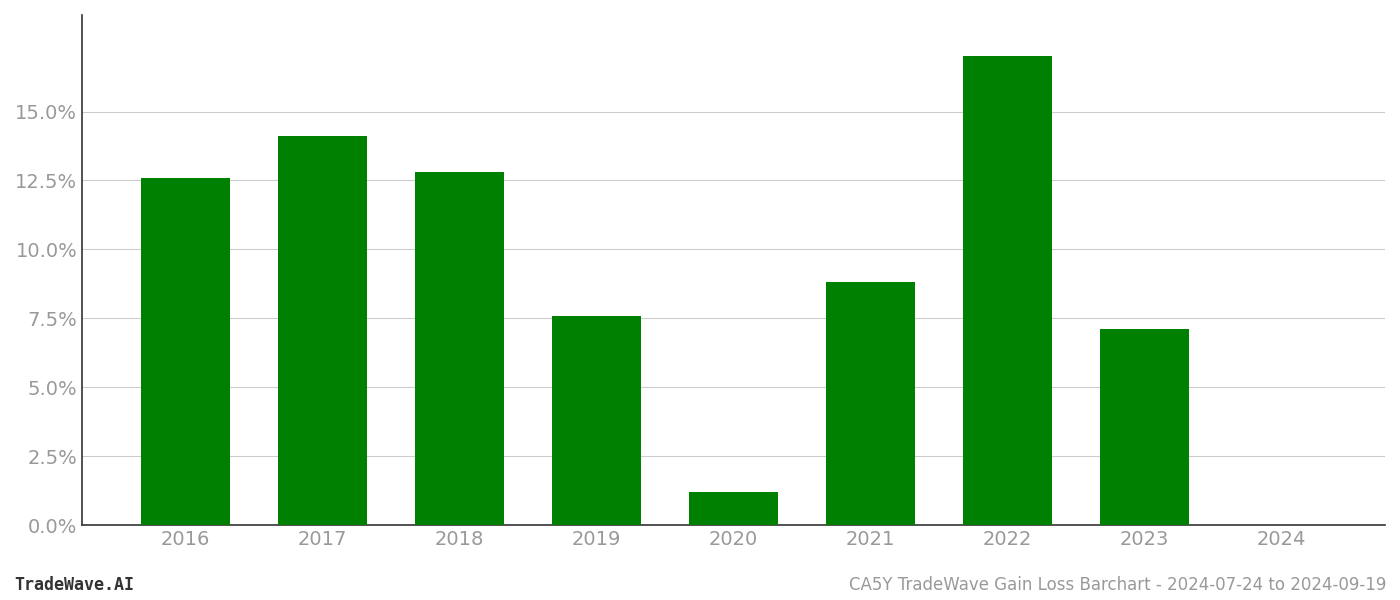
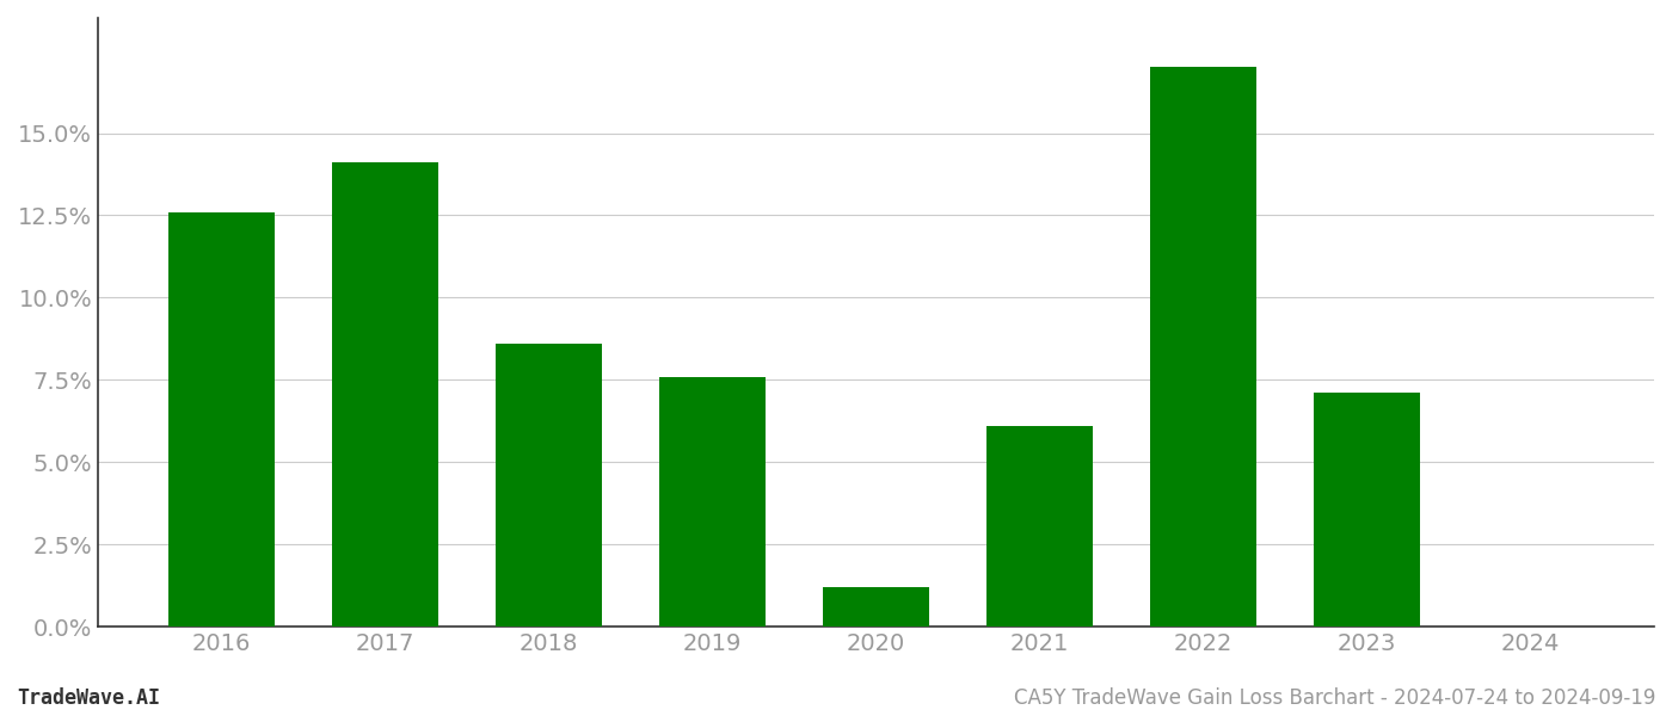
2018: 12.8% -> 8.6%
2021: 8.8% -> 6.1%
